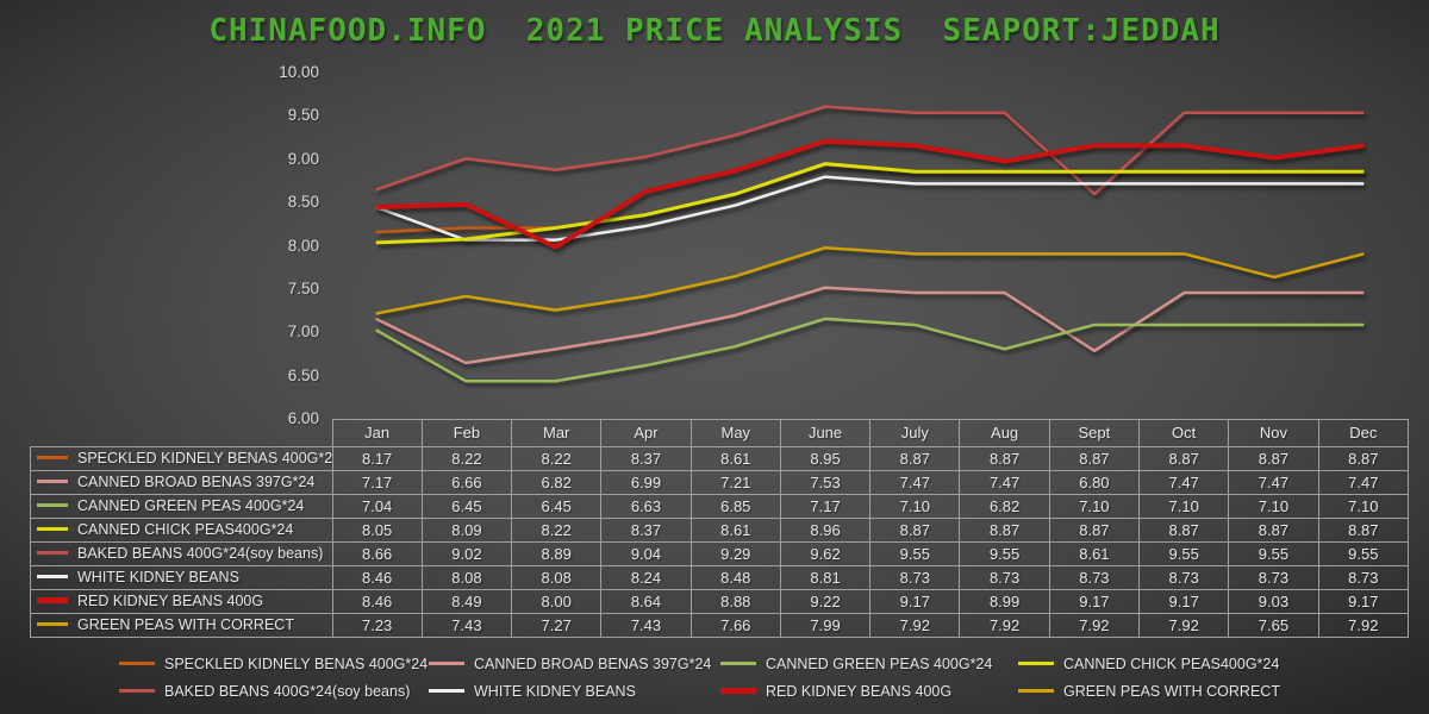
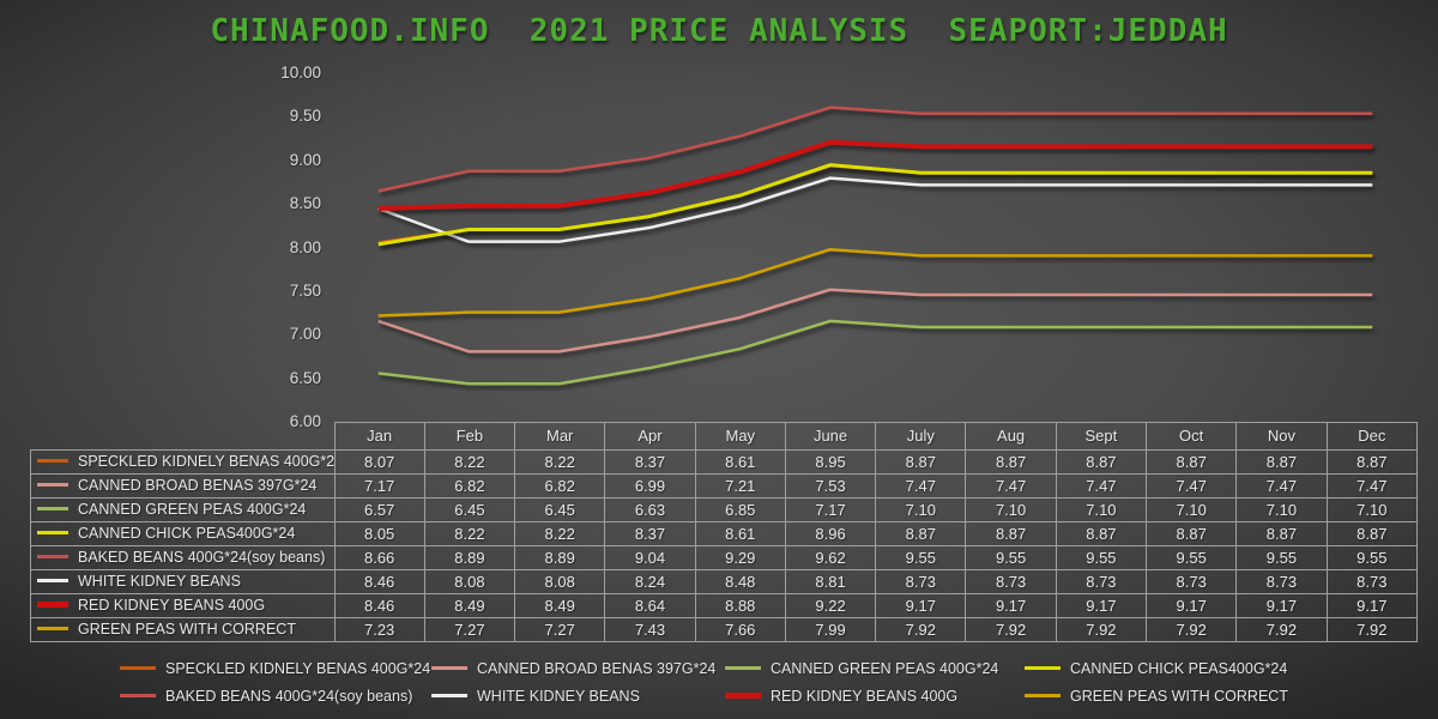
SPECKLED KIDNELY BENAS 400G*24/Jan: 8.17 -> 8.07
CANNED GREEN PEAS 400G*24/Jan: 7.04 -> 6.57
CANNED BROAD BENAS 397G*24/Feb: 6.66 -> 6.82
CANNED CHICK PEAS400G*24/Feb: 8.09 -> 8.22
BAKED BEANS 400G*24(soy beans)/Feb: 9.02 -> 8.89
GREEN PEAS WITH CORRECT/Feb: 7.43 -> 7.27
RED KIDNEY BEANS 400G/Mar: 8.00 -> 8.49
CANNED GREEN PEAS 400G*24/Aug: 6.82 -> 7.10
RED KIDNEY BEANS 400G/Aug: 8.99 -> 9.17
CANNED BROAD BENAS 397G*24/Sept: 6.80 -> 7.47
BAKED BEANS 400G*24(soy beans)/Sept: 8.61 -> 9.55
RED KIDNEY BEANS 400G/Nov: 9.03 -> 9.17
GREEN PEAS WITH CORRECT/Nov: 7.65 -> 7.92
